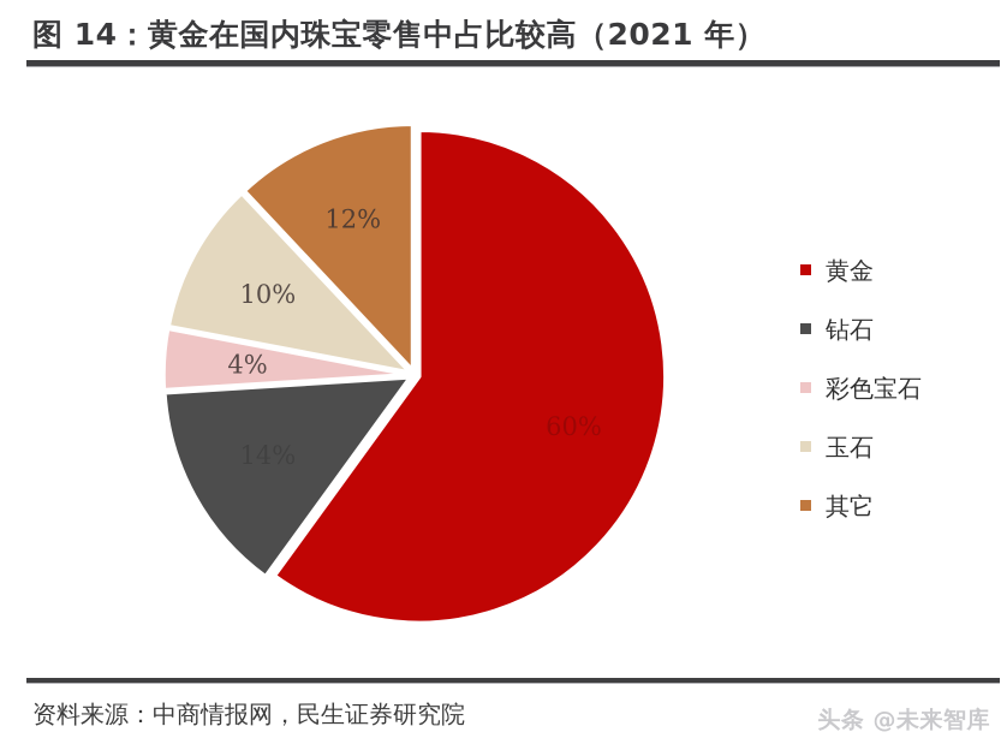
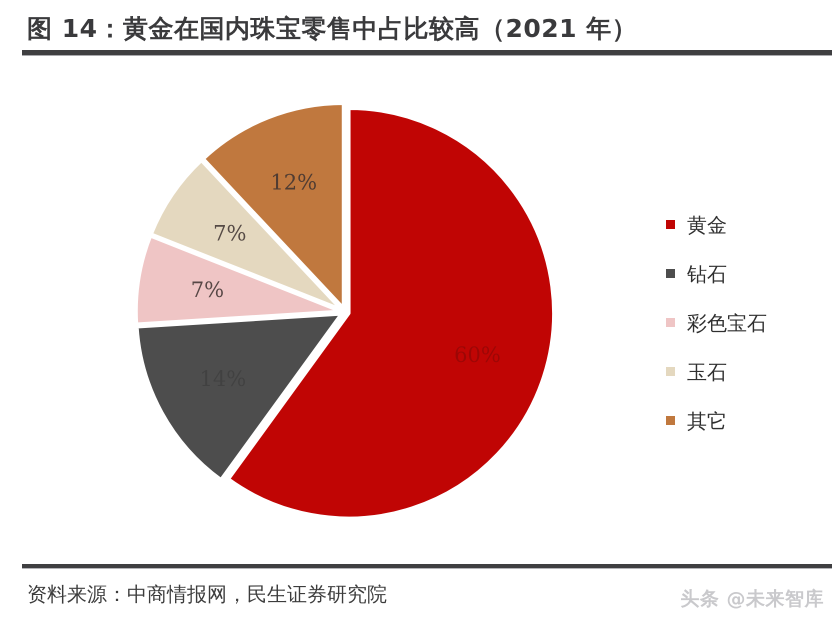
彩色宝石: 4% -> 7%
玉石: 10% -> 7%
